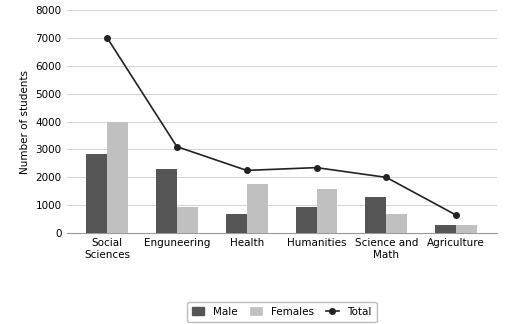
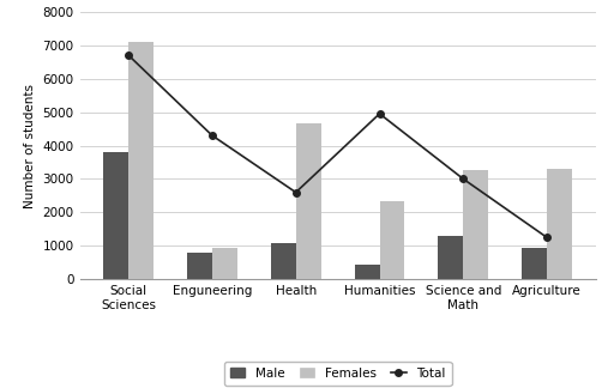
Male/Social Sciences: 2850 -> 3800
Total/Social Sciences: 7000 -> 6700
Females/Social Sciences: 4000 -> 7100
Male/Enguneering: 2300 -> 800
Total/Enguneering: 3100 -> 4300
Male/Health: 700 -> 1100
Total/Health: 2250 -> 2600
Females/Health: 1750 -> 4650
Male/Humanities: 950 -> 450
Total/Humanities: 2350 -> 4950
Females/Humanities: 1600 -> 2350
Total/Science and Math: 2000 -> 3000
Females/Science and Math: 700 -> 3250
Male/Agriculture: 300 -> 950
Total/Agriculture: 650 -> 1250
Females/Agriculture: 300 -> 3300
